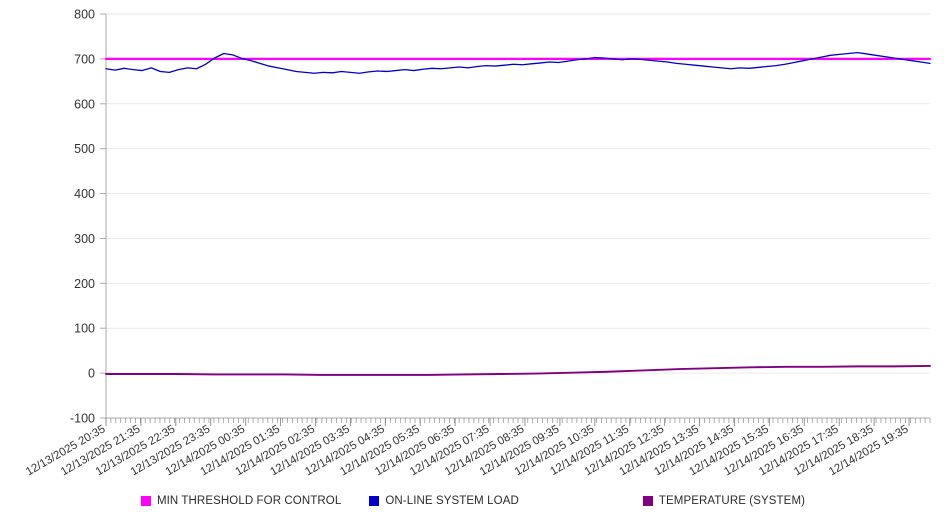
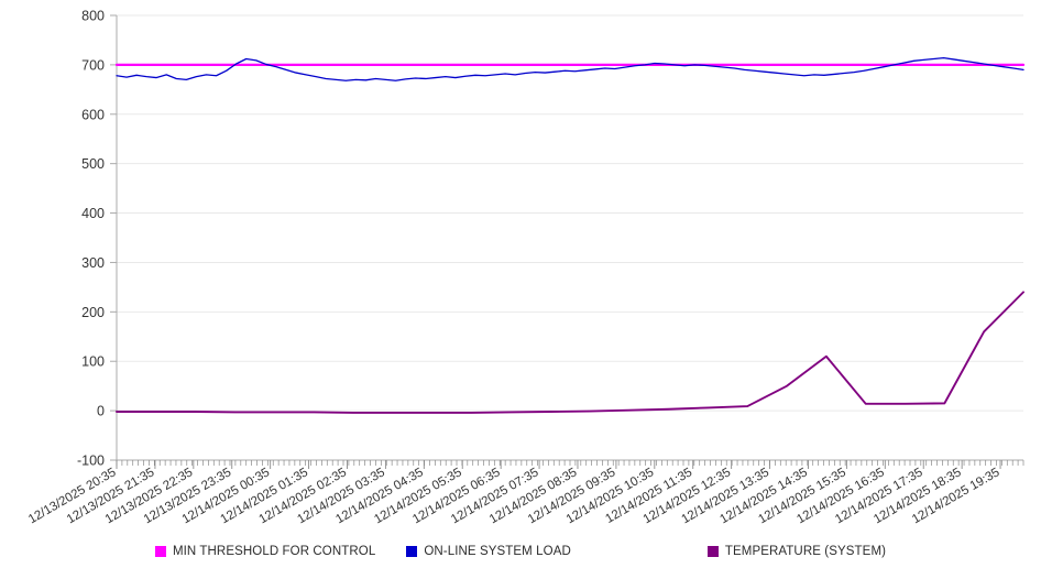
TEMPERATURE (SYSTEM)/12/14/2025 13:35: 10 -> 50
TEMPERATURE (SYSTEM)/12/14/2025 14:35: 10 -> 110
TEMPERATURE (SYSTEM)/12/14/2025 18:35: 20 -> 160
TEMPERATURE (SYSTEM)/12/14/2025 19:35: 20 -> 240
